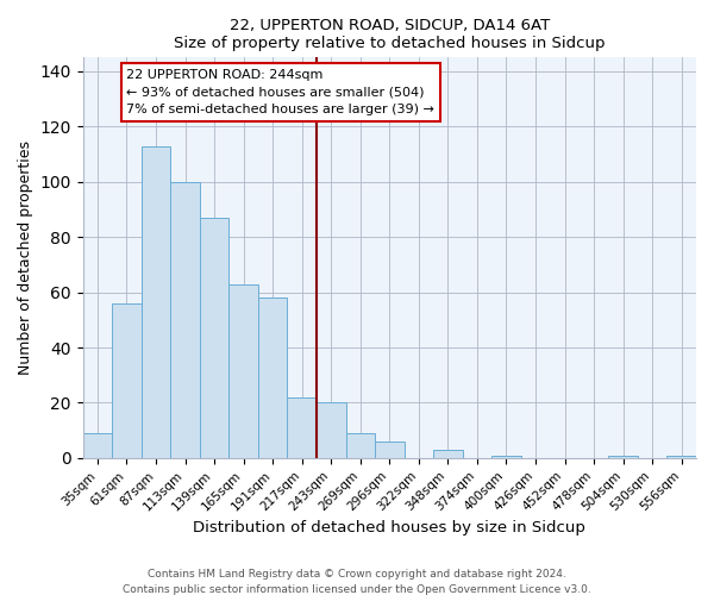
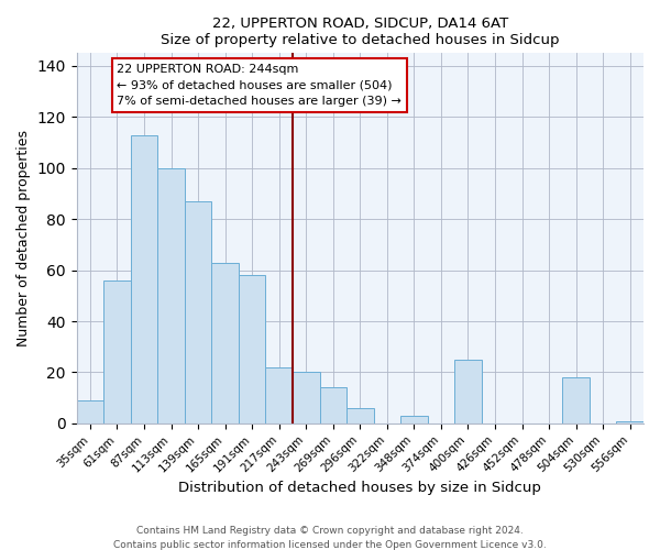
269sqm: 9 -> 14
400sqm: 1 -> 25
504sqm: 1 -> 18
